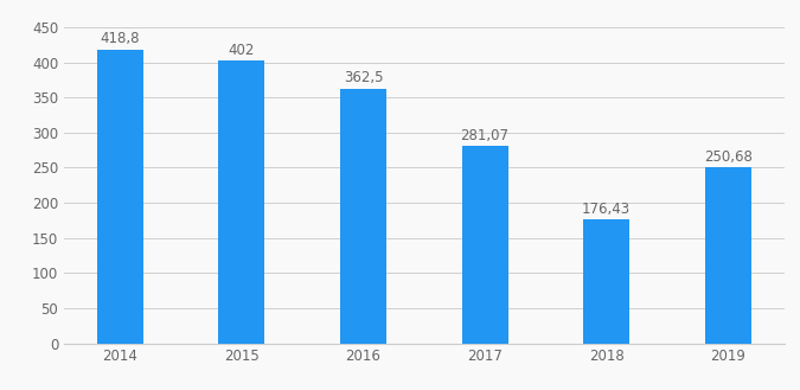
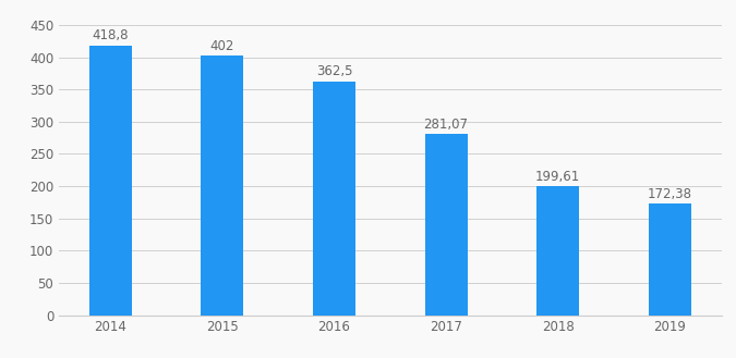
2018: 176,43 -> 199,61
2019: 250,68 -> 172,38
